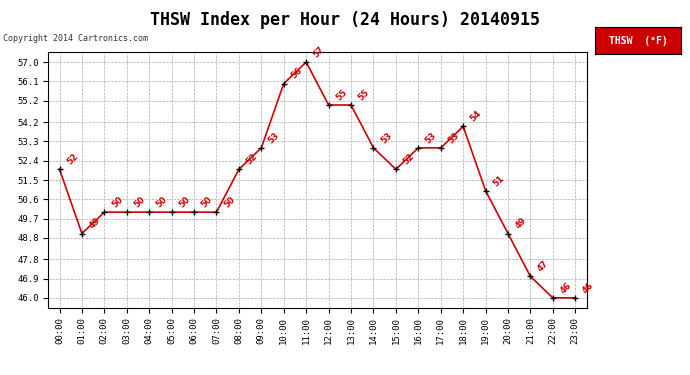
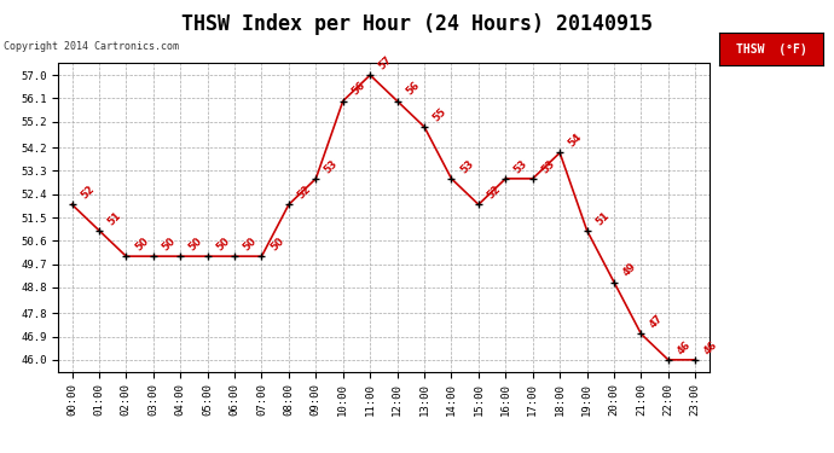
01:00: 49 -> 51
12:00: 55 -> 56
